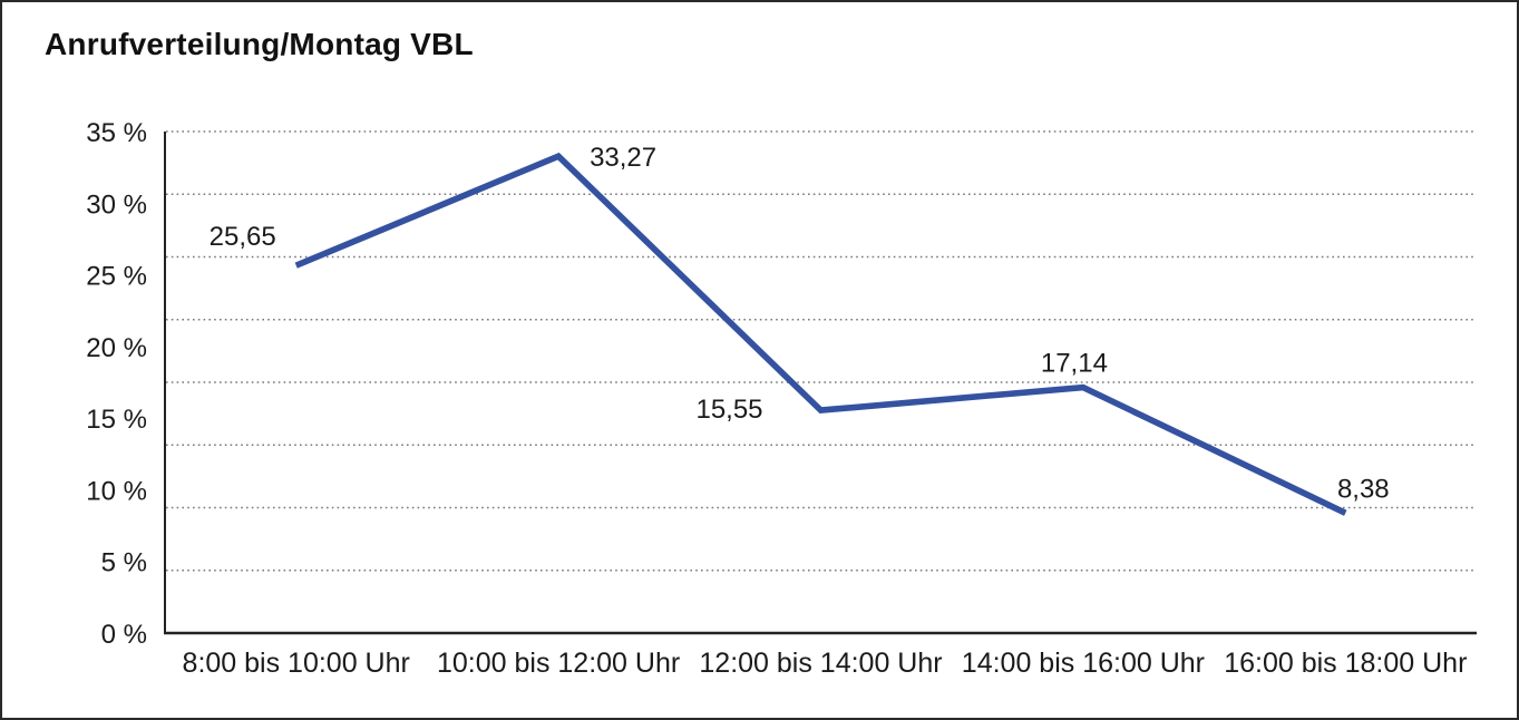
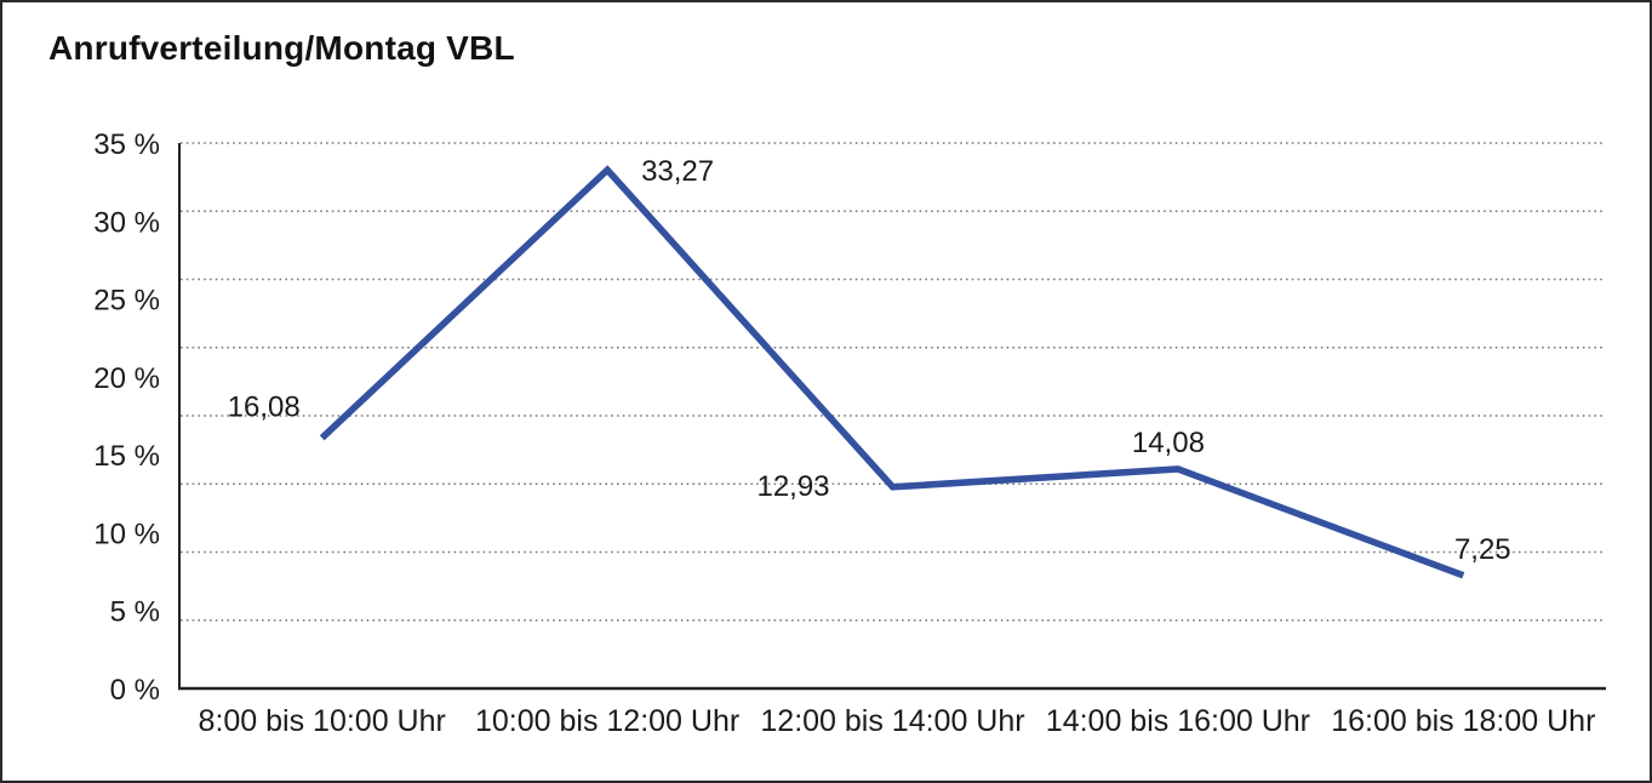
8:00 bis 10:00 Uhr: 25,65 -> 16,08
12:00 bis 14:00 Uhr: 15,55 -> 12,93
14:00 bis 16:00 Uhr: 17,14 -> 14,08
16:00 bis 18:00 Uhr: 8,38 -> 7,25
